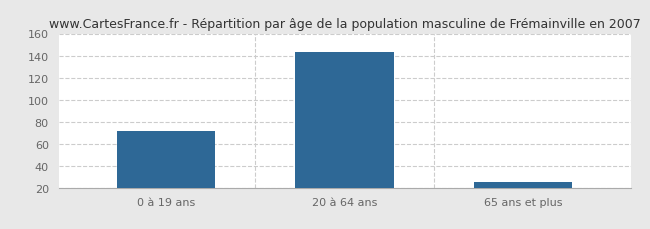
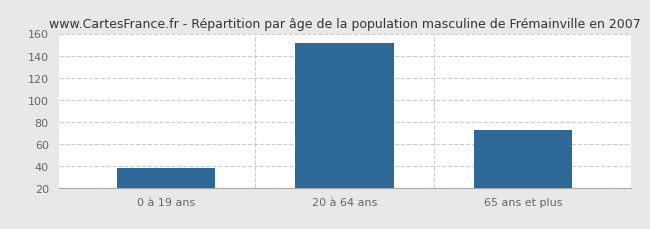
0 à 19 ans: 71 -> 38
20 à 64 ans: 143 -> 151
65 ans et plus: 25 -> 72
